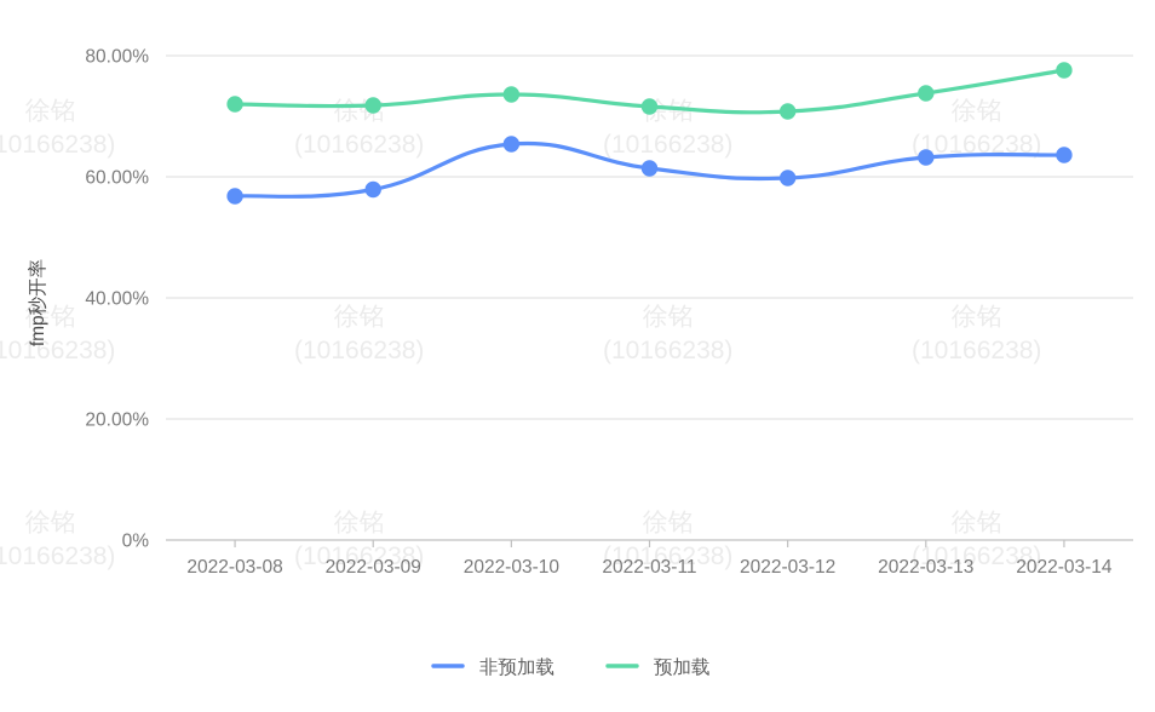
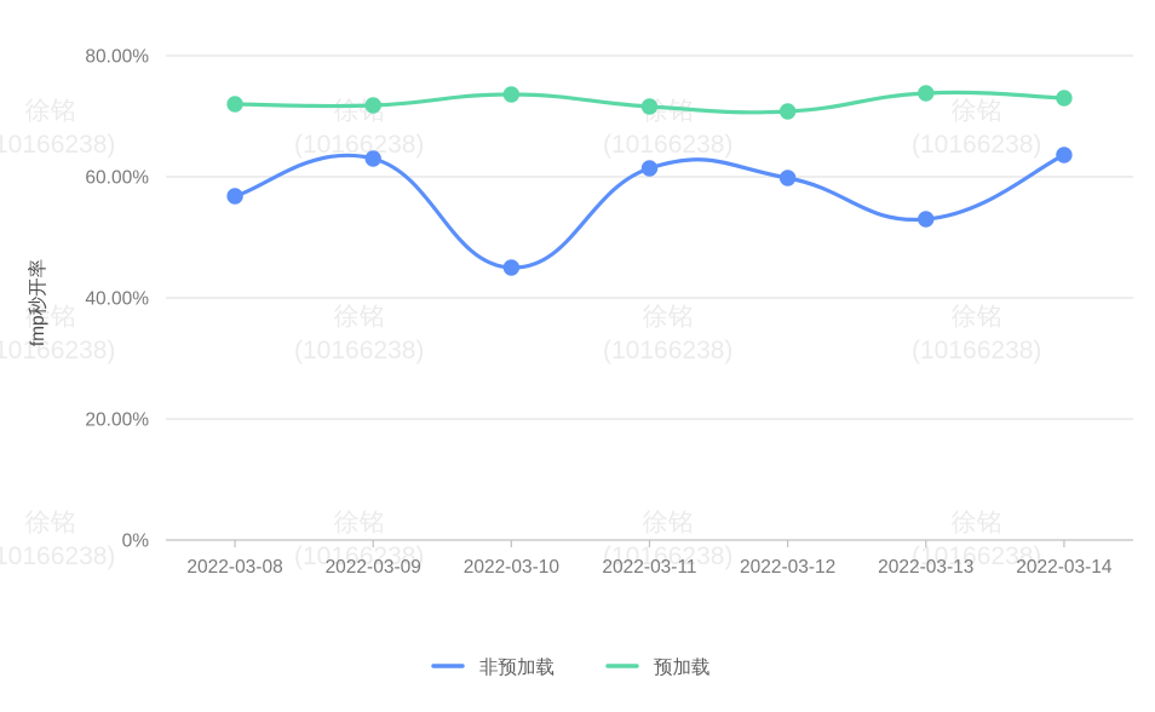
非预加载/2022-03-09: 58% -> 63%
非预加载/2022-03-10: 65% -> 45%
非预加载/2022-03-13: 63% -> 53%
预加载/2022-03-14: 78% -> 73%
